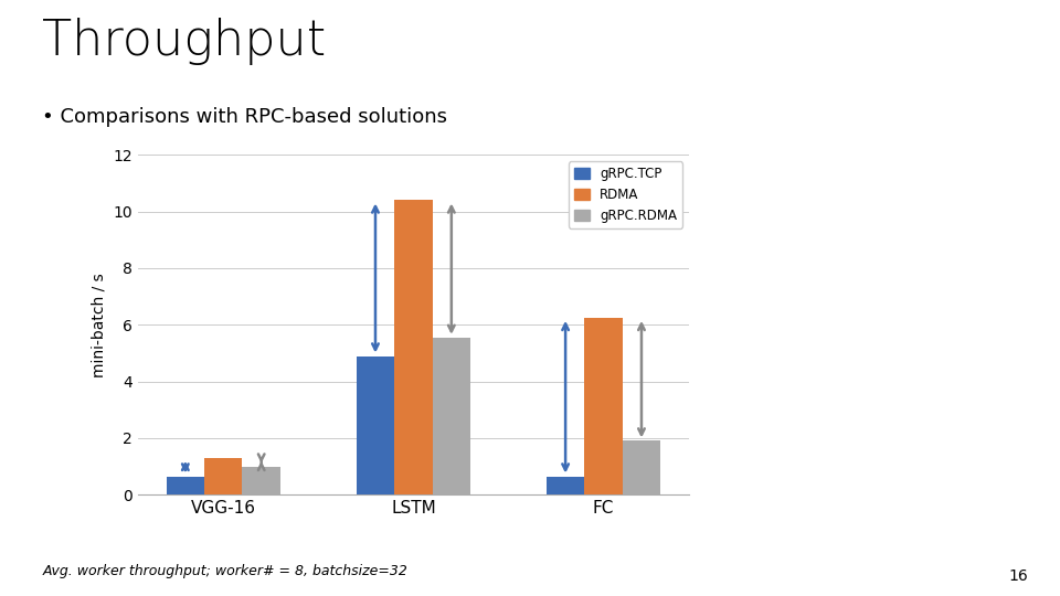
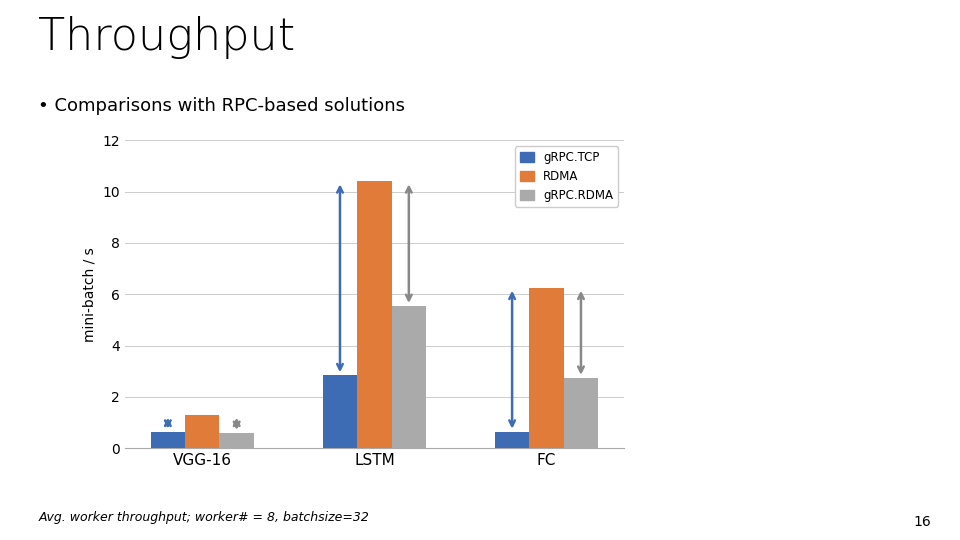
gRPC.RDMA/VGG-16: 1.00 -> 0.60
gRPC.TCP/LSTM: 4.90 -> 2.85
gRPC.RDMA/FC: 1.90 -> 2.75
